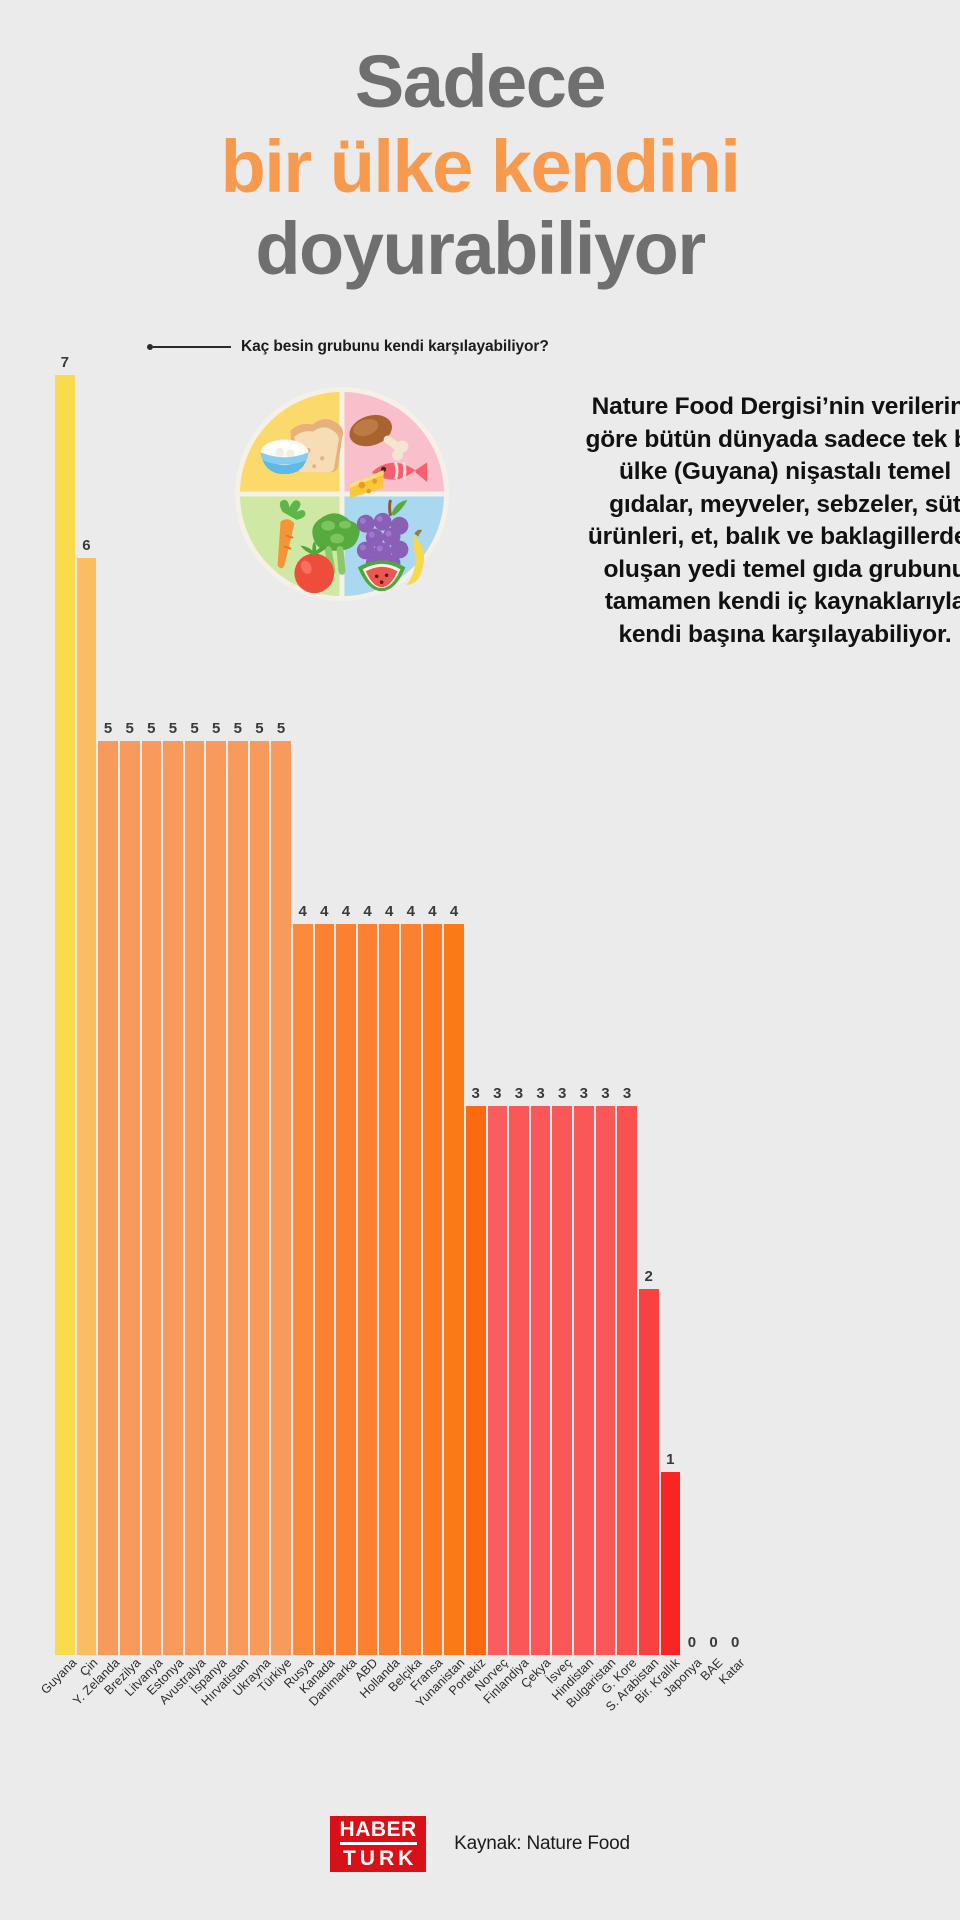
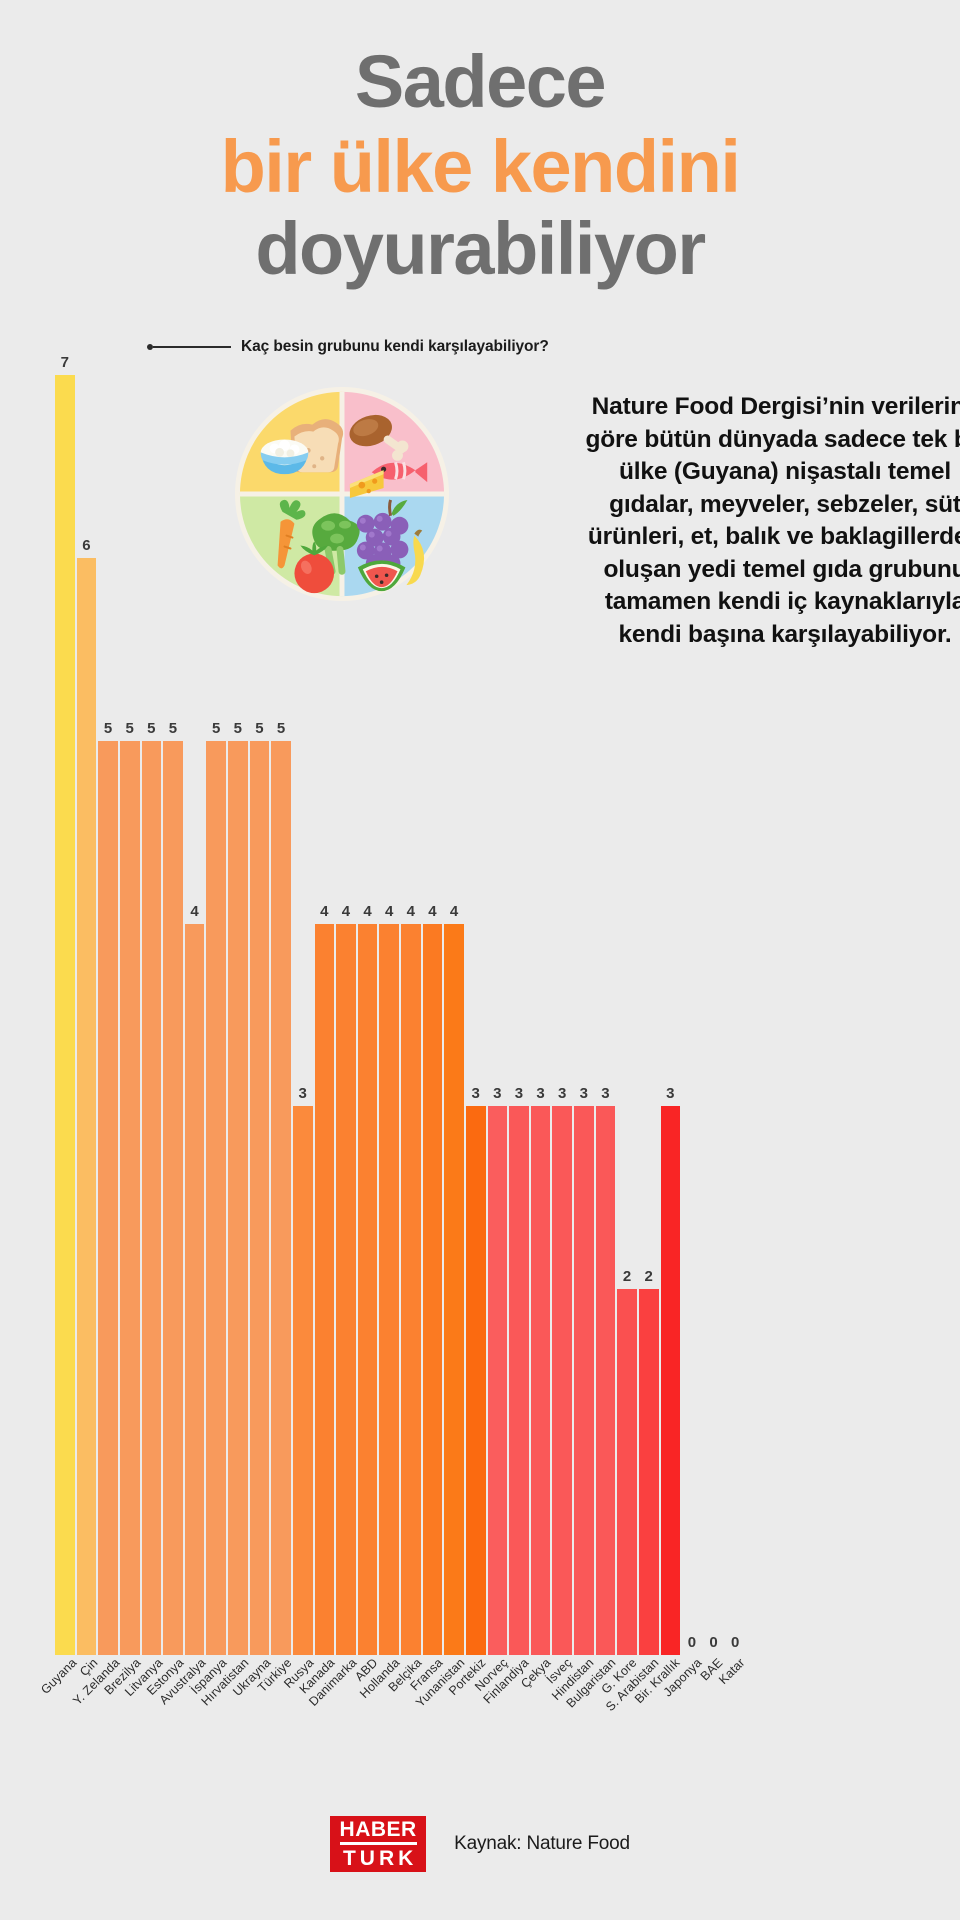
Avustralya: 5 -> 4
Rusya: 4 -> 3
G. Kore: 3 -> 2
Bir. Krallık: 1 -> 3
